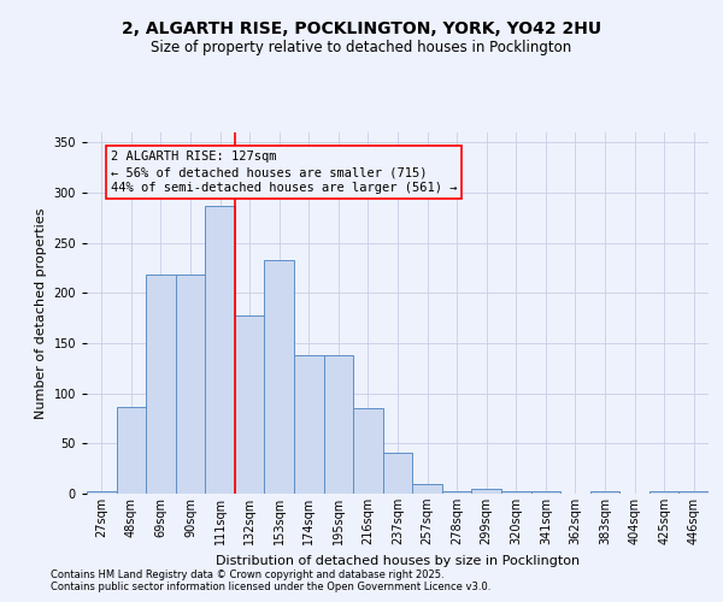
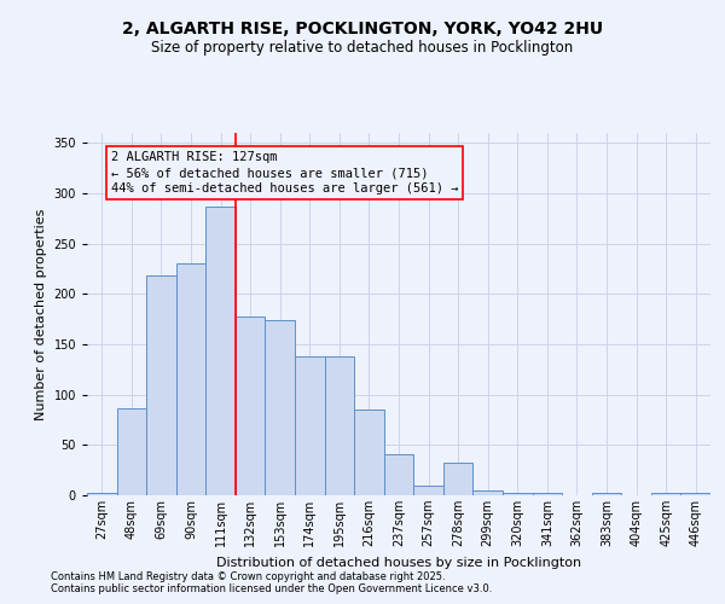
90sqm: 219 -> 230
153sqm: 233 -> 174
278sqm: 3 -> 32
